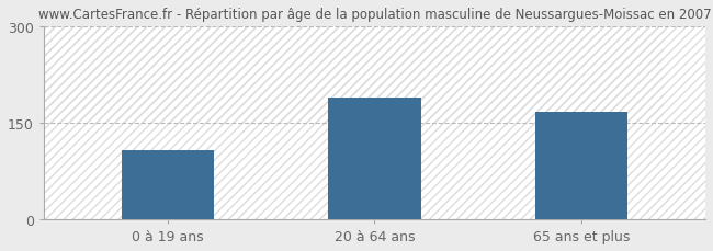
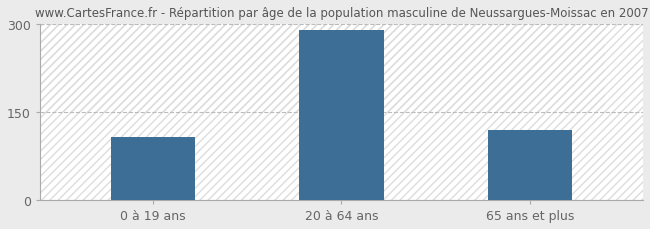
20 à 64 ans: 190 -> 290
65 ans et plus: 168 -> 120
